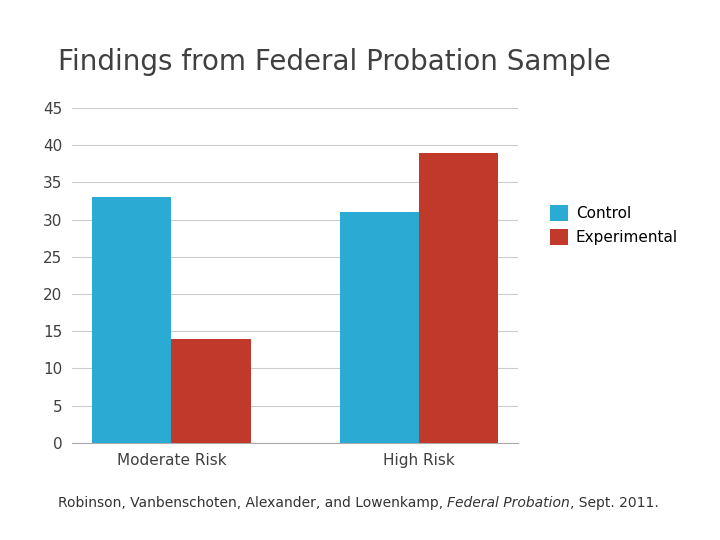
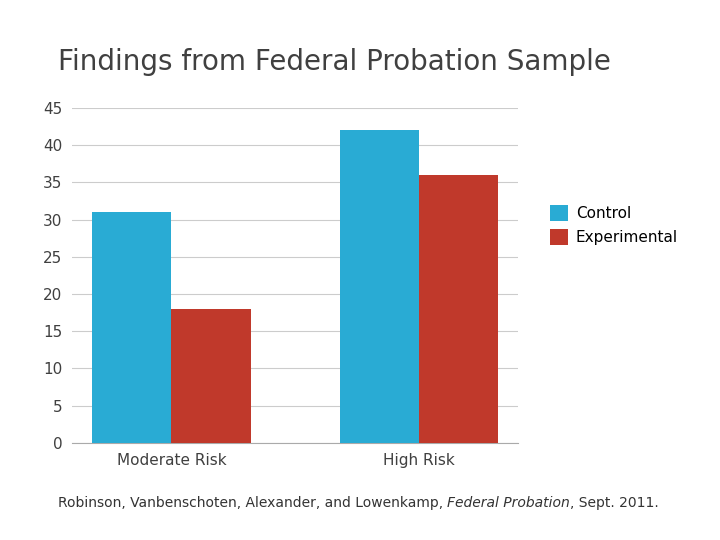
Control/Moderate Risk: 33 -> 31
Experimental/Moderate Risk: 14 -> 18
Control/High Risk: 31 -> 42
Experimental/High Risk: 39 -> 36
